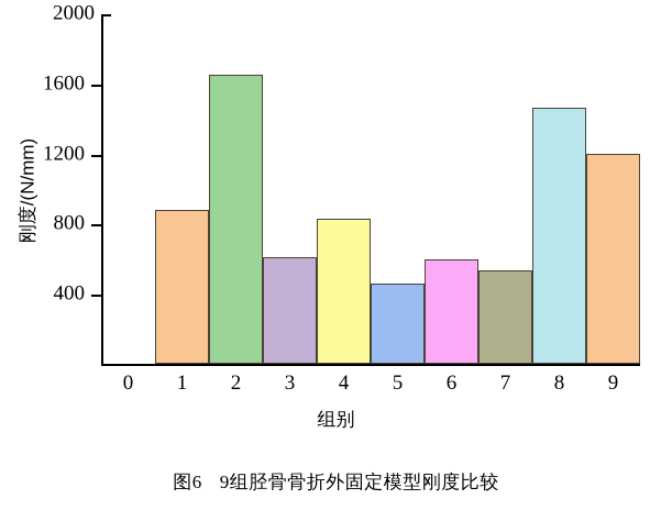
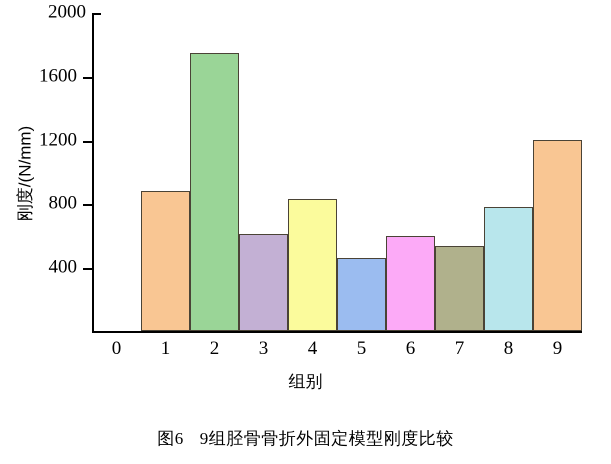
2: 1650 -> 1740
8: 1460 -> 780
